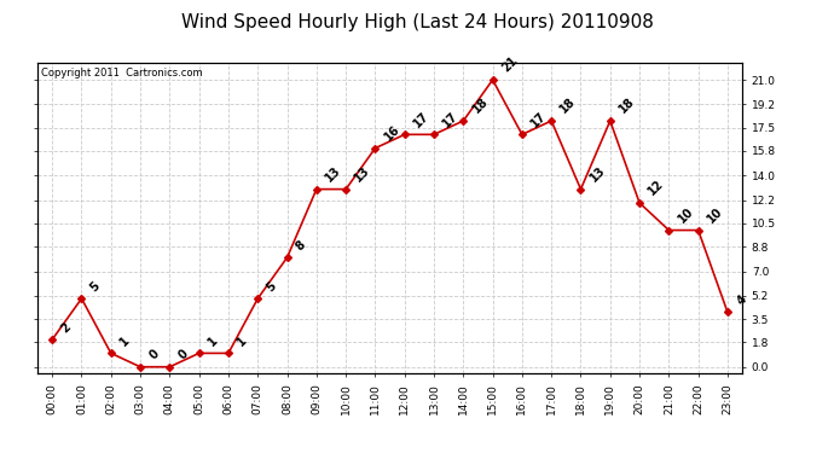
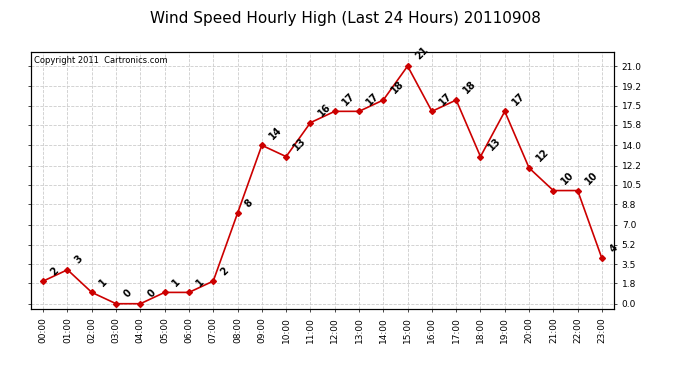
01:00: 5 -> 3
07:00: 5 -> 2
09:00: 13 -> 14
19:00: 18 -> 17
